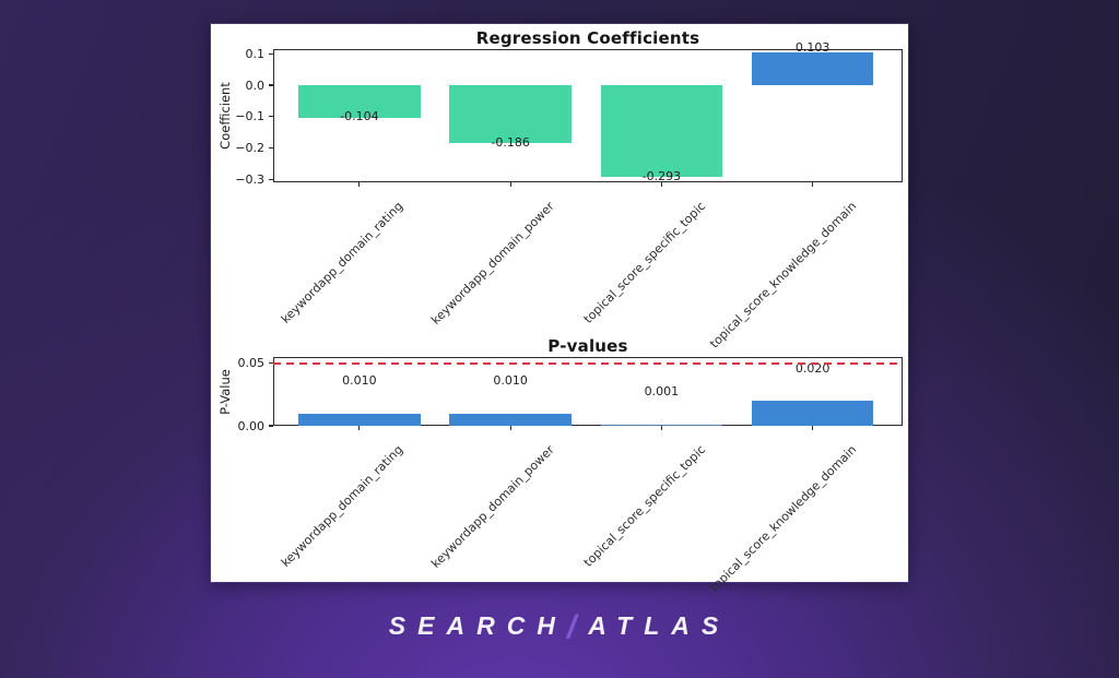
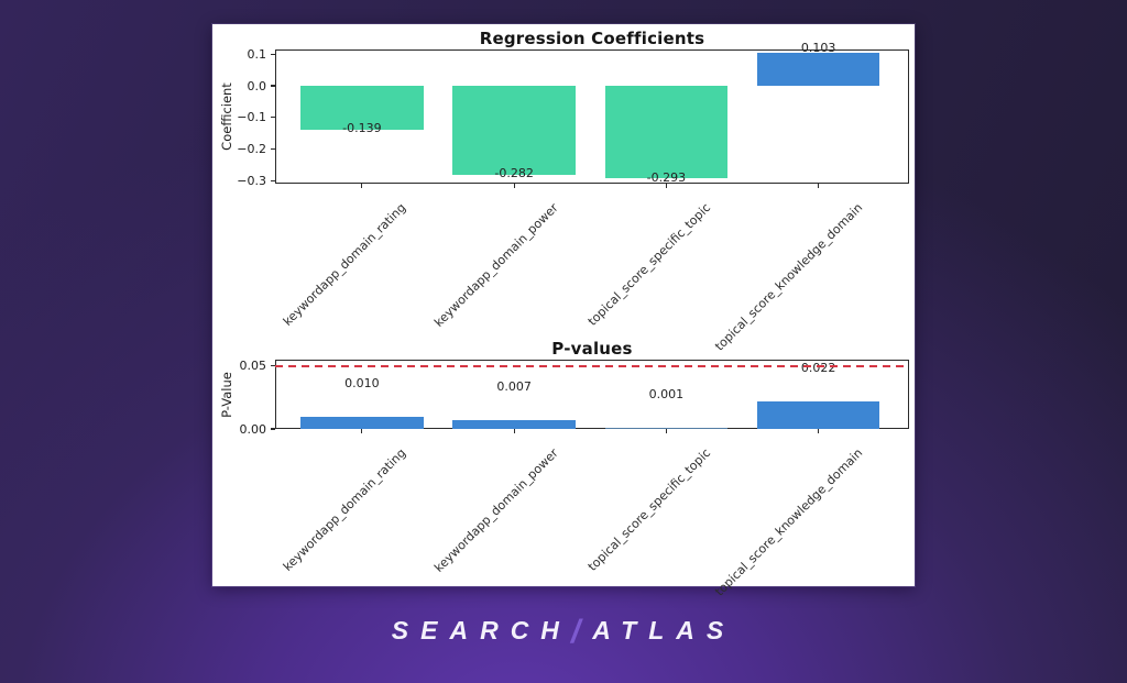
Regression Coefficients/keywordapp_domain_rating: -0.104 -> -0.139
Regression Coefficients/keywordapp_domain_power: -0.186 -> -0.282
P-values/keywordapp_domain_power: 0.010 -> 0.007
P-values/topical_score_knowledge_domain: 0.020 -> 0.022
